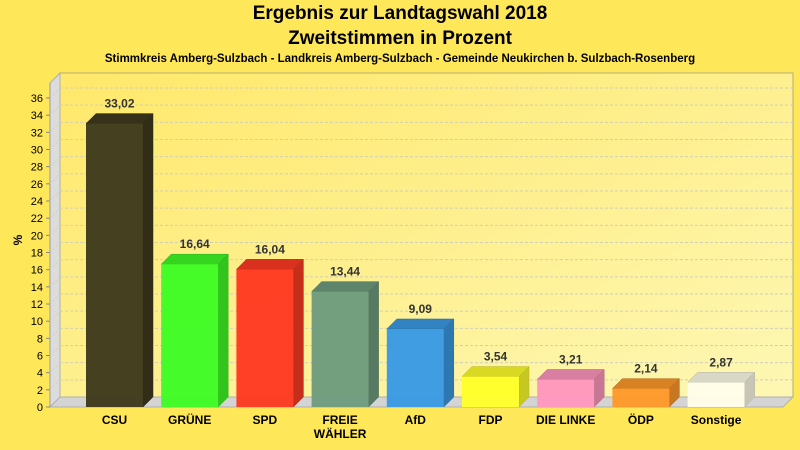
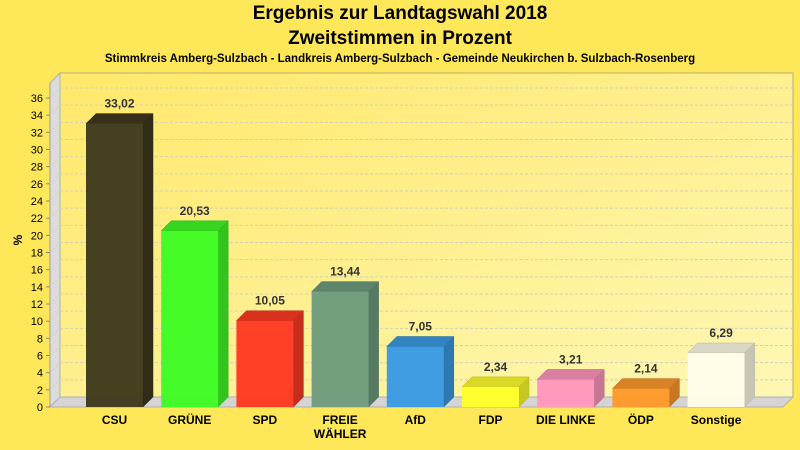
GRÜNE: 16,64 -> 20,53
SPD: 16,04 -> 10,05
AfD: 9,09 -> 7,05
FDP: 3,54 -> 2,34
Sonstige: 2,87 -> 6,29
